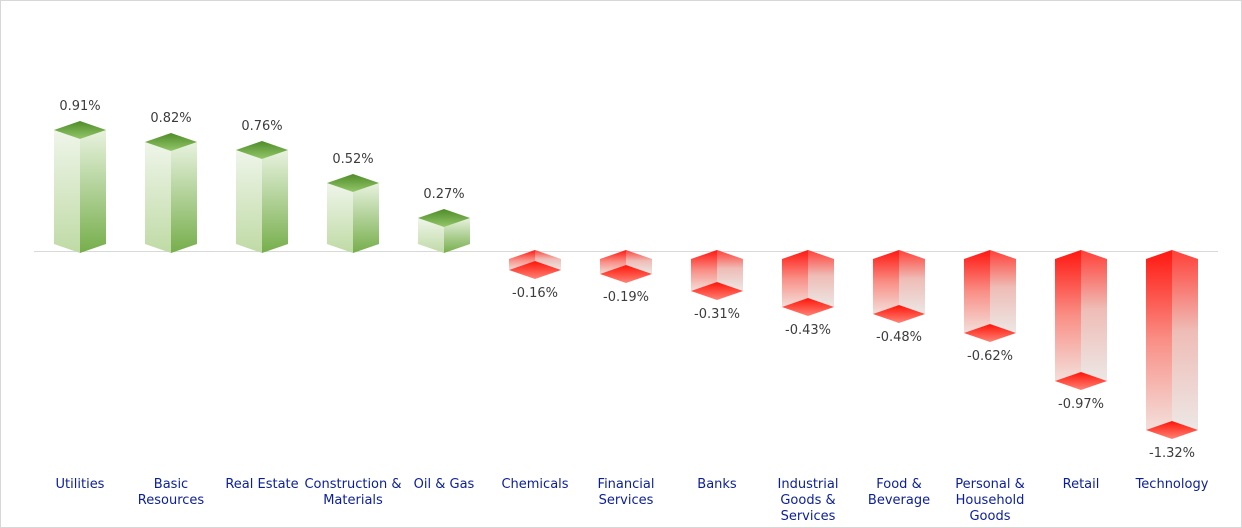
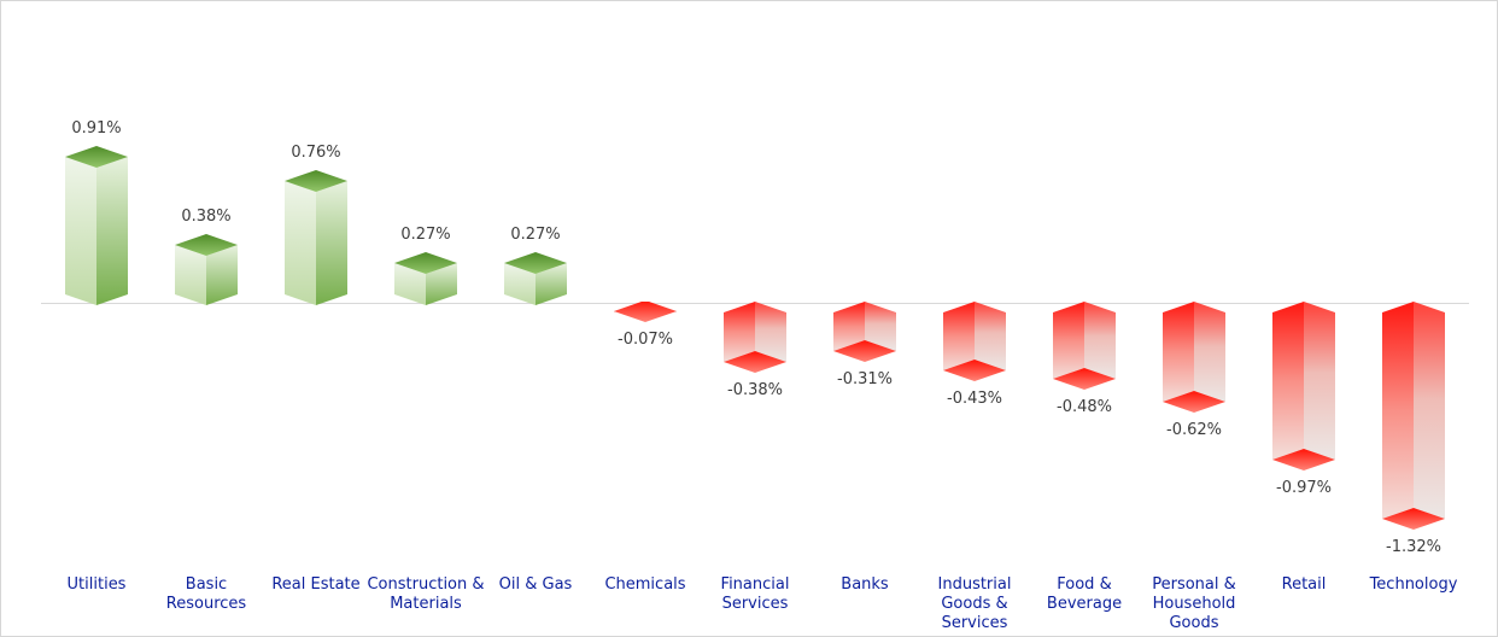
Basic Resources: 0.82% -> 0.38%
Construction & Materials: 0.52% -> 0.27%
Chemicals: -0.16% -> -0.07%
Financial Services: -0.19% -> -0.38%
